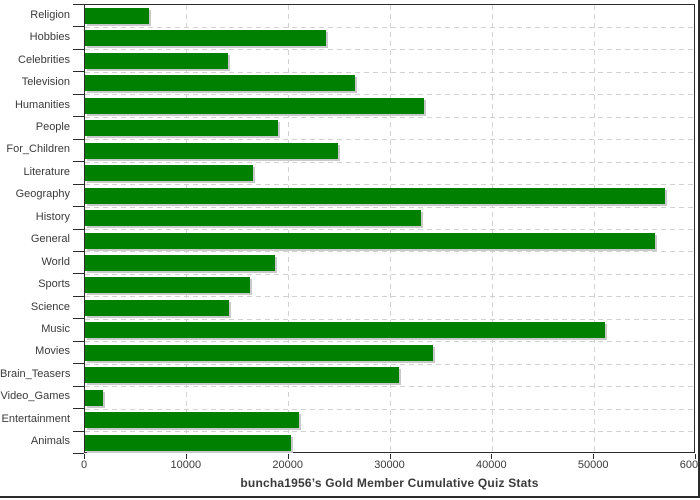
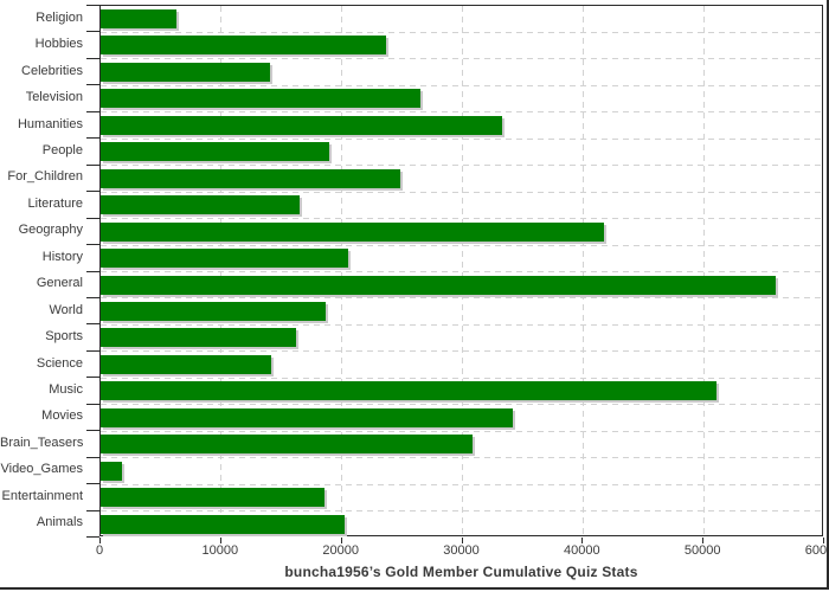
Geography: 57000 -> 42000
History: 33000 -> 20000
Entertainment: 21000 -> 19000
